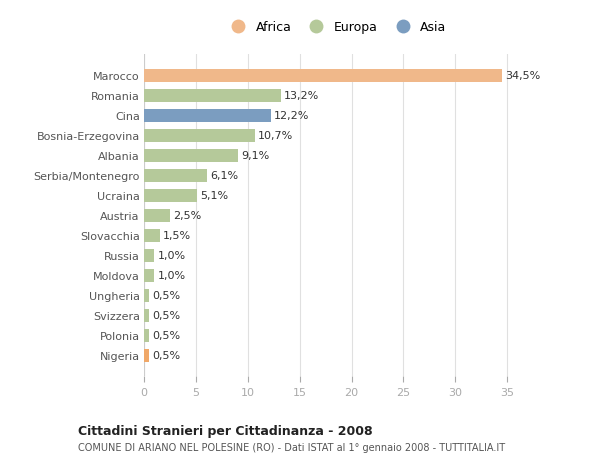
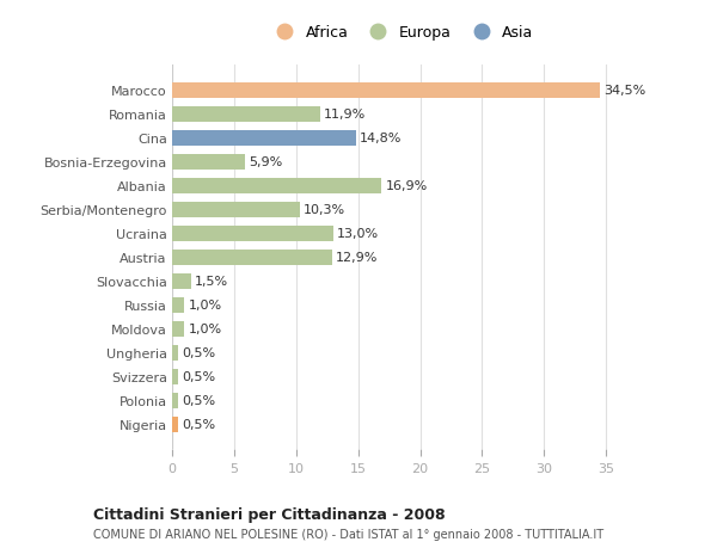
Romania: 13,2% -> 11,9%
Cina: 12,2% -> 14,8%
Bosnia-Erzegovina: 10,7% -> 5,9%
Albania: 9,1% -> 16,9%
Serbia/Montenegro: 6,1% -> 10,3%
Ucraina: 5,1% -> 13,0%
Austria: 2,5% -> 12,9%
